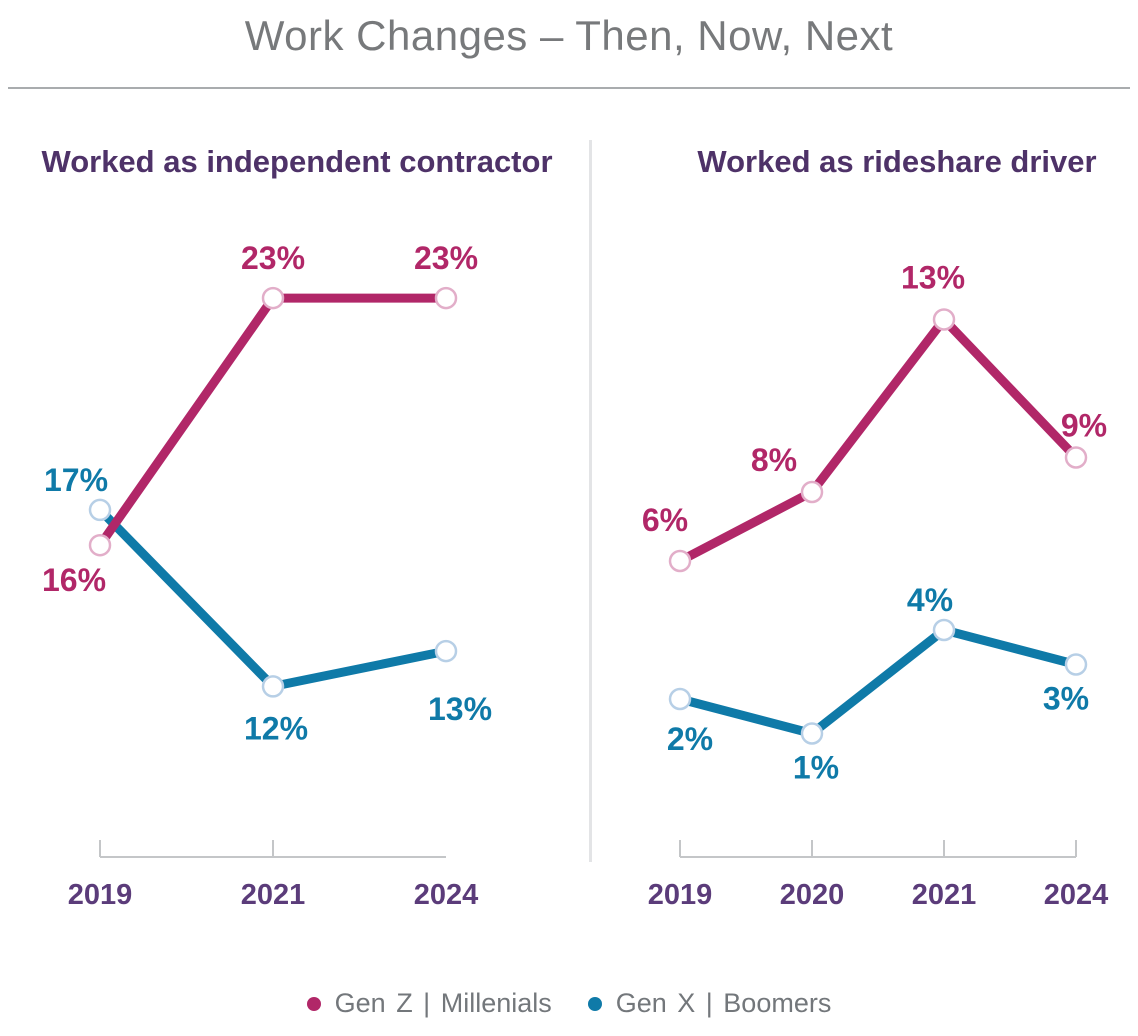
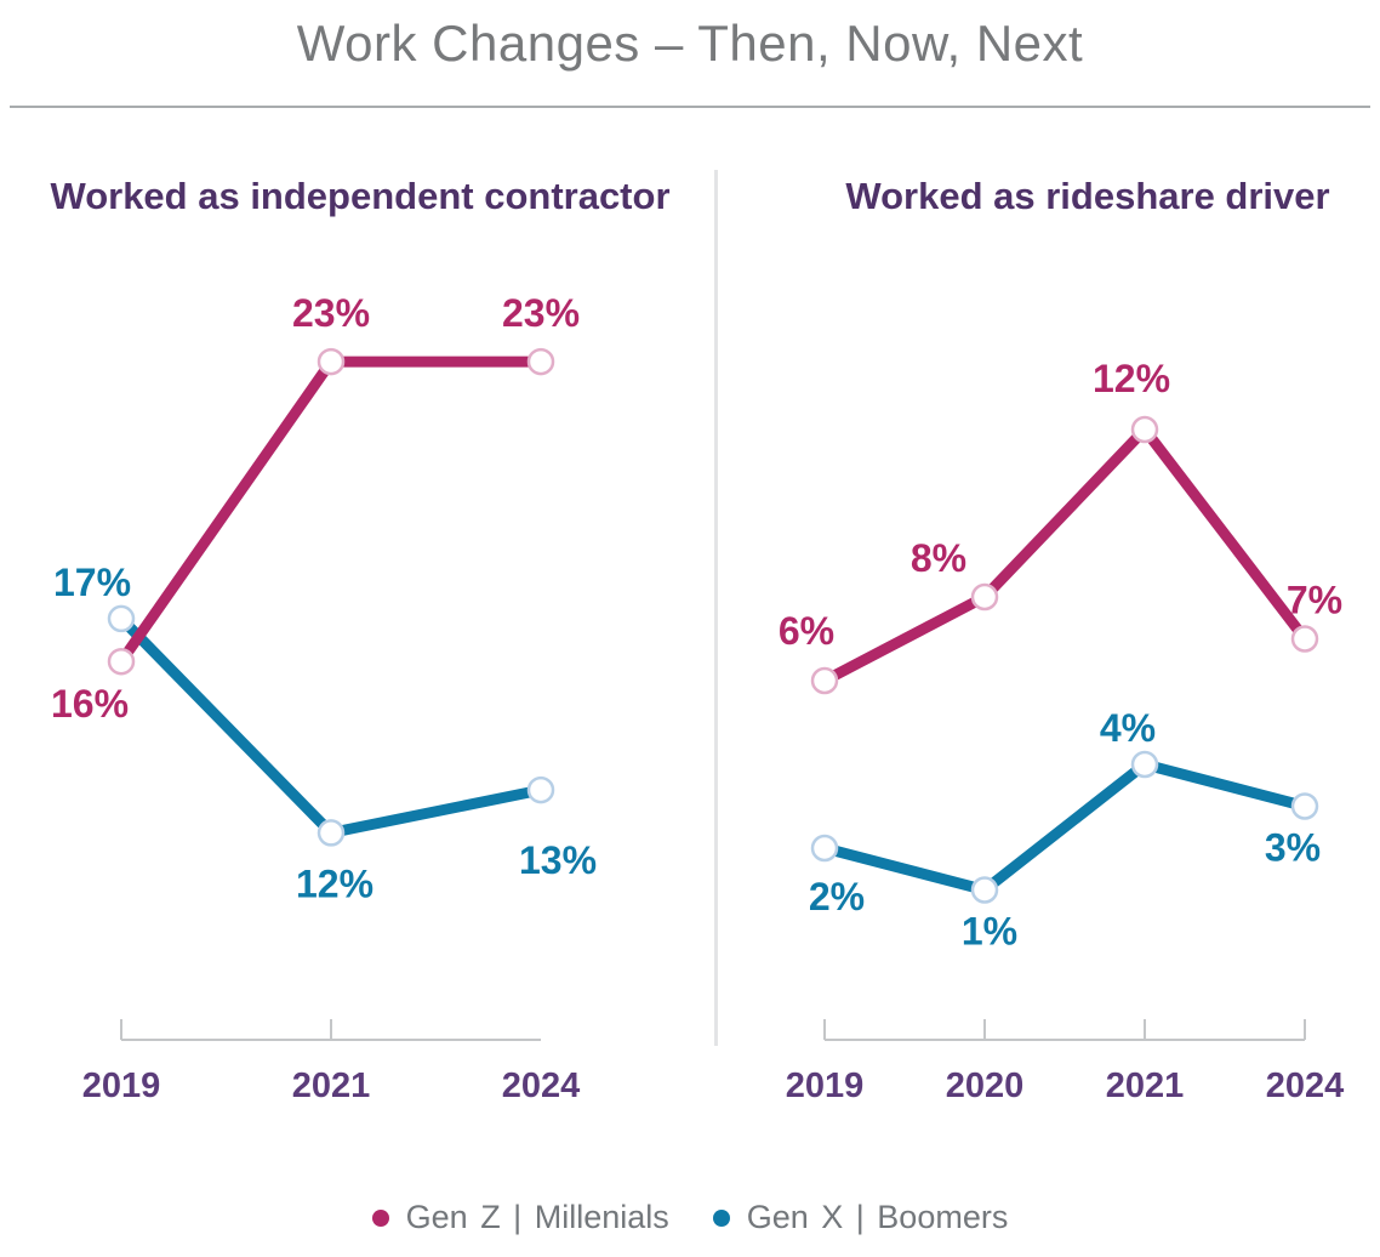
Worked as rideshare driver/Gen Z | Millenials/2021: 13% -> 12%
Worked as rideshare driver/Gen Z | Millenials/2024: 9% -> 7%
